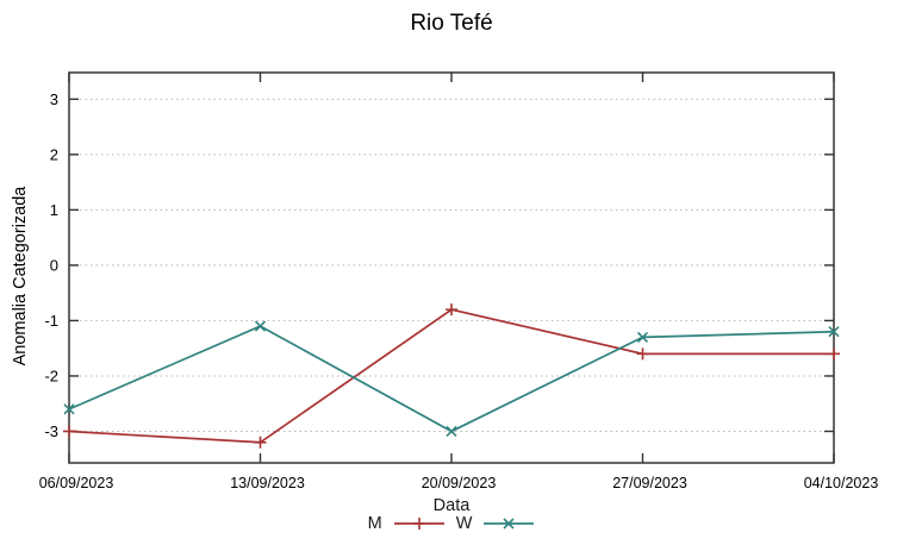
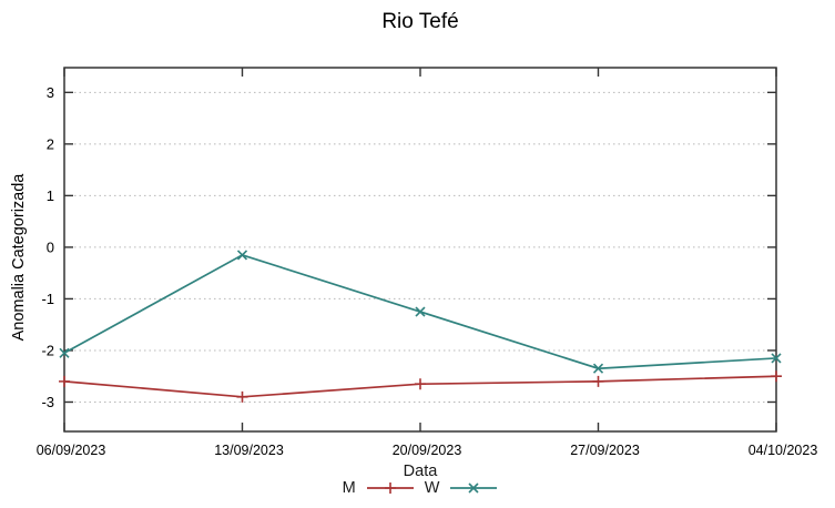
M/06/09/2023: -3.0 -> -2.6
W/06/09/2023: -2.6 -> -2.0
M/13/09/2023: -3.2 -> -2.9
W/13/09/2023: -1.1 -> -0.1
M/20/09/2023: -0.8 -> -2.6
W/20/09/2023: -3.0 -> -1.2
M/27/09/2023: -1.6 -> -2.6
W/27/09/2023: -1.3 -> -2.4
M/04/10/2023: -1.6 -> -2.5
W/04/10/2023: -1.2 -> -2.1
